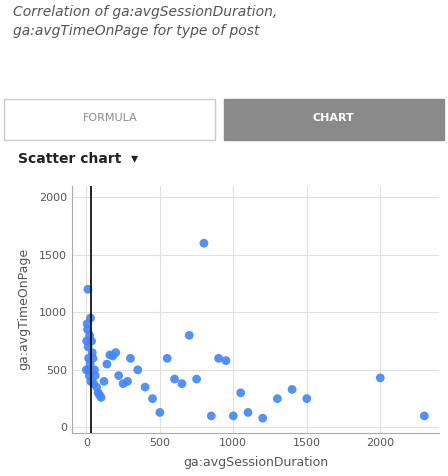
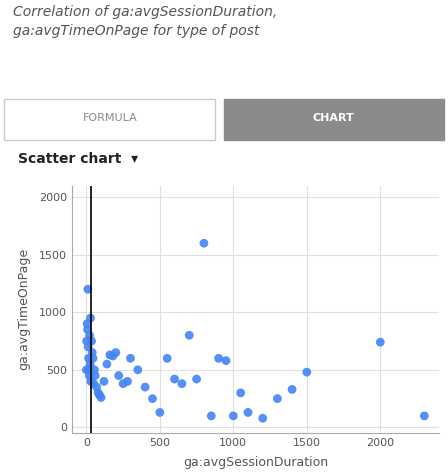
1500: 250 -> 480
2000: 430 -> 740
